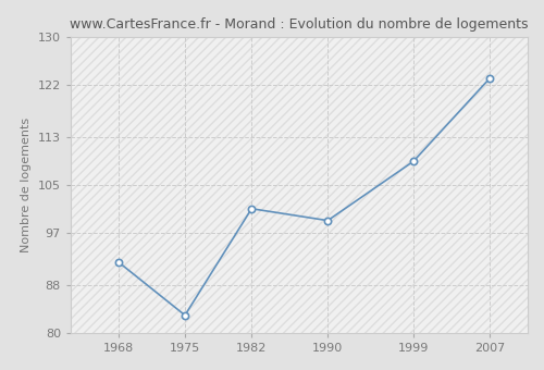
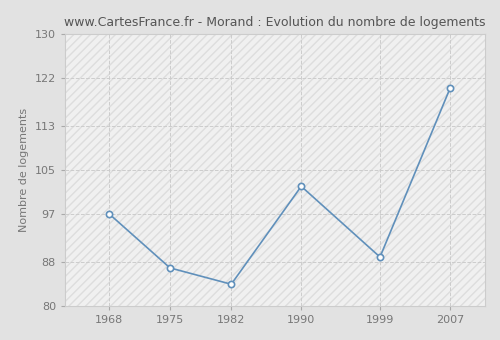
1968: 92 -> 97
1975: 83 -> 87
1982: 101 -> 84
1990: 99 -> 102
1999: 109 -> 89
2007: 123 -> 120
